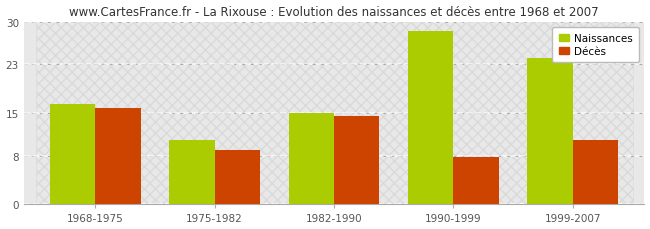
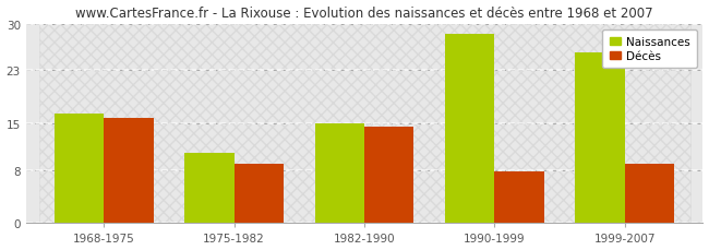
Naissances/1999-2007: 24.0 -> 25.6
Décès/1999-2007: 10.5 -> 9.0
